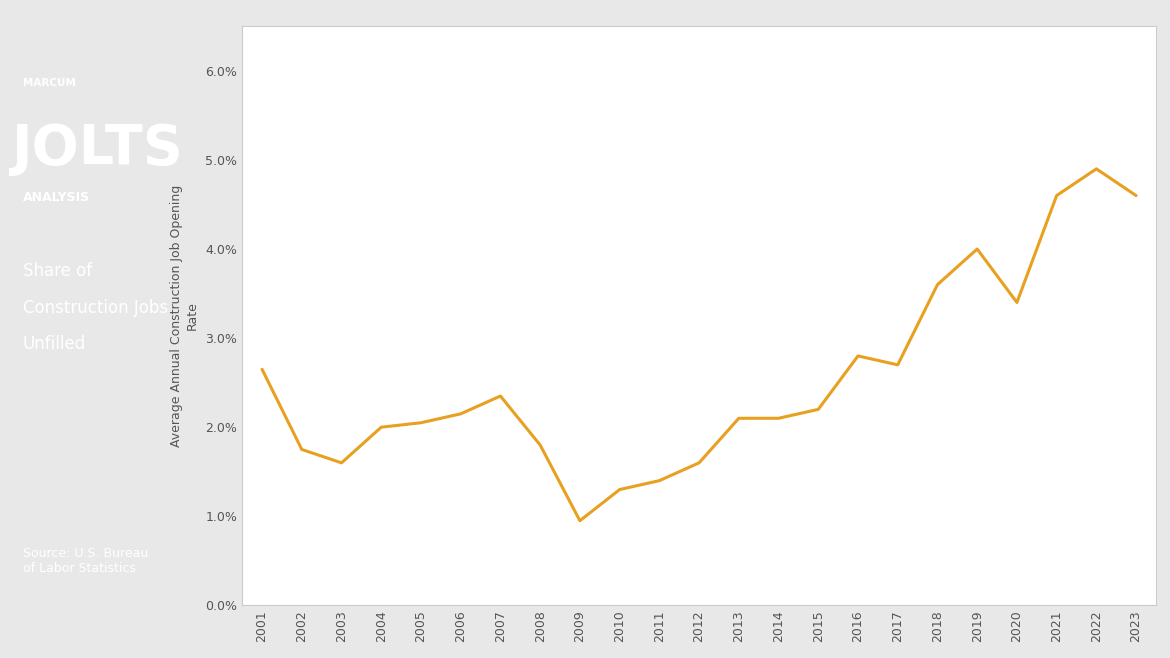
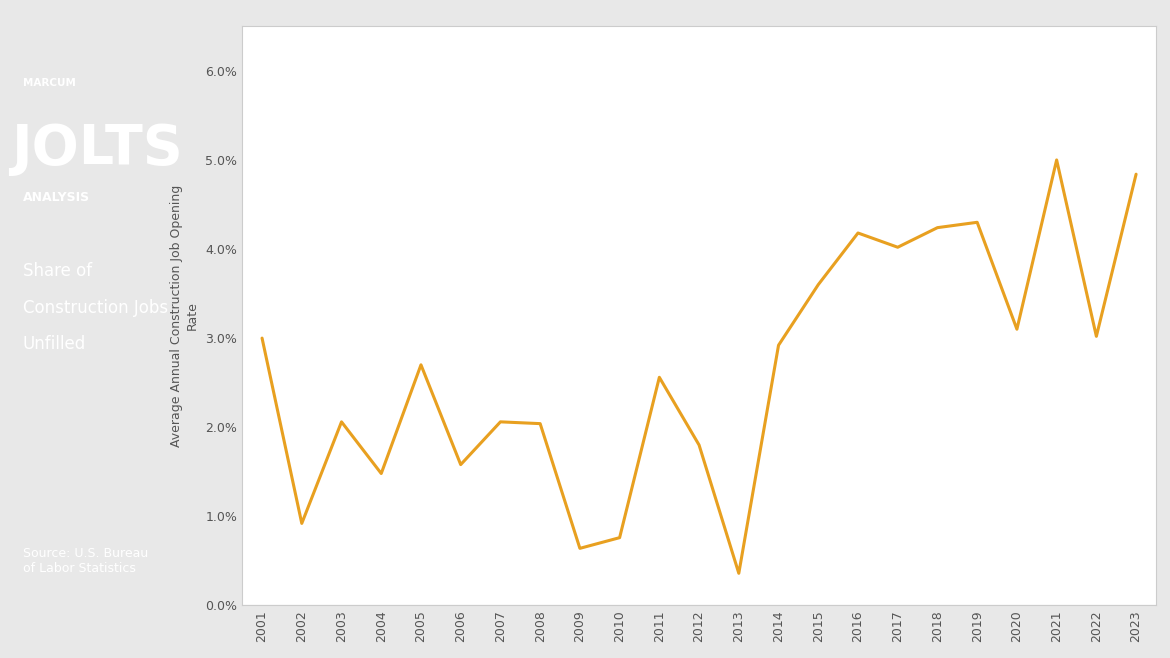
2001: 2.65% -> 3.00%
2002: 1.75% -> 0.92%
2003: 1.60% -> 2.06%
2004: 2.00% -> 1.48%
2005: 2.05% -> 2.70%
2006: 2.15% -> 1.58%
2007: 2.35% -> 2.06%
2008: 1.80% -> 2.04%
2009: 0.95% -> 0.64%
2010: 1.30% -> 0.76%
2011: 1.40% -> 2.56%
2012: 1.60% -> 1.80%
2013: 2.10% -> 0.36%
2014: 2.10% -> 2.92%
2015: 2.20% -> 3.60%
2016: 2.80% -> 4.18%
2017: 2.70% -> 4.02%
2018: 3.60% -> 4.24%
2019: 4.00% -> 4.30%
2020: 3.40% -> 3.10%
2021: 4.60% -> 5.00%
2022: 4.90% -> 3.02%
2023: 4.60% -> 4.84%
